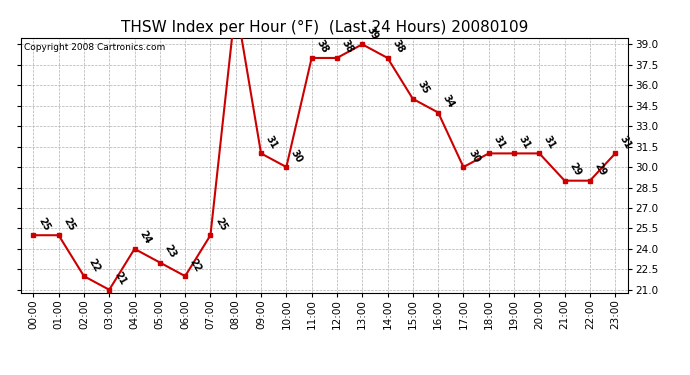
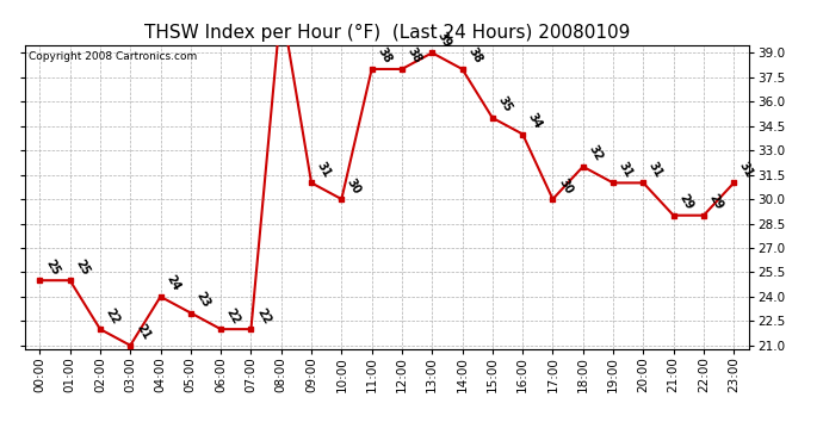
07:00: 25 -> 22
18:00: 31 -> 32
